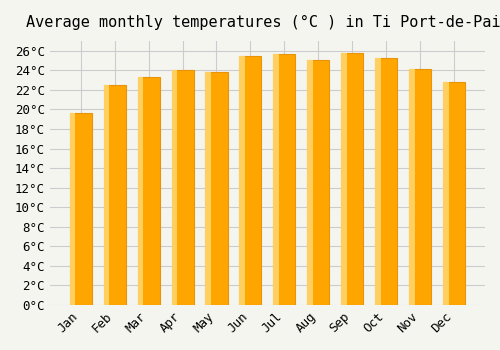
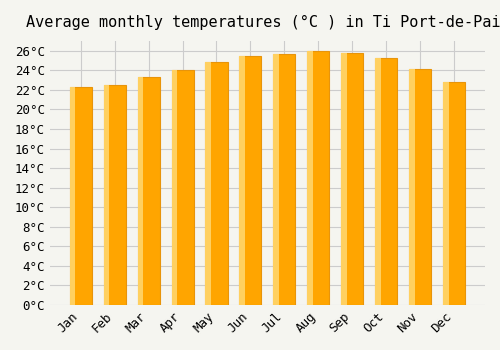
Jan: 19.6°C -> 22.3°C
May: 23.8°C -> 24.8°C
Aug: 25.0°C -> 26.0°C
